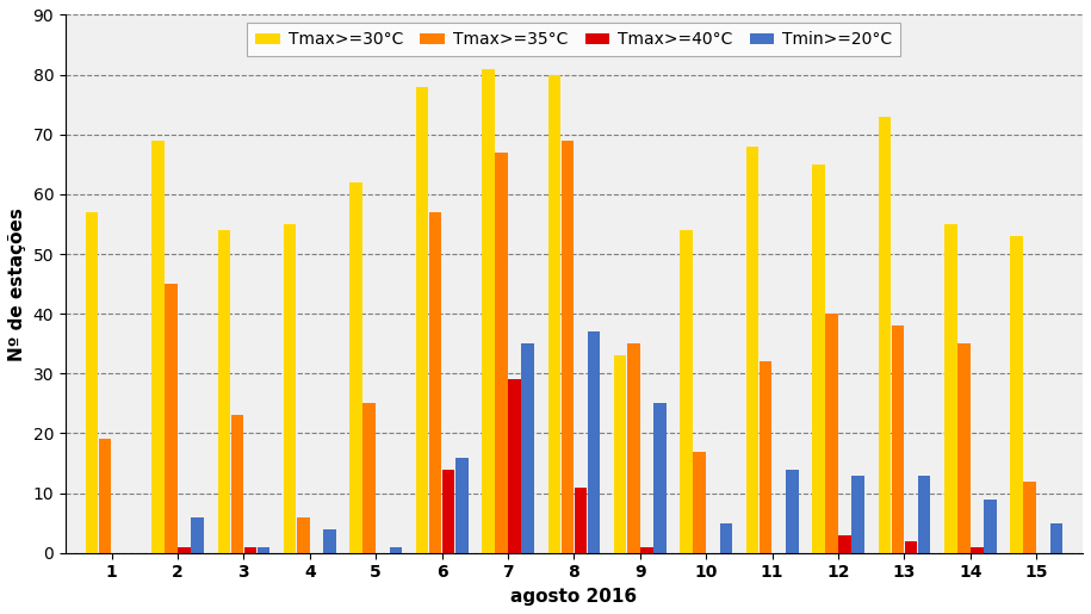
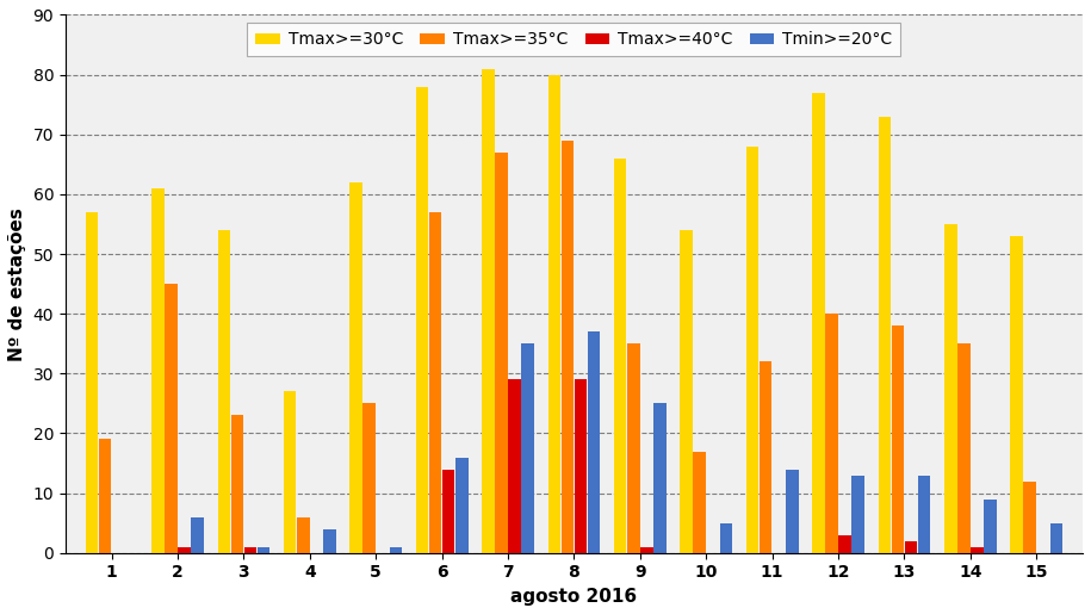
Tmax>=30°C/2: 69 -> 61
Tmax>=30°C/4: 55 -> 27
Tmax>=40°C/8: 11 -> 29
Tmax>=30°C/9: 33 -> 66
Tmax>=30°C/12: 65 -> 77
